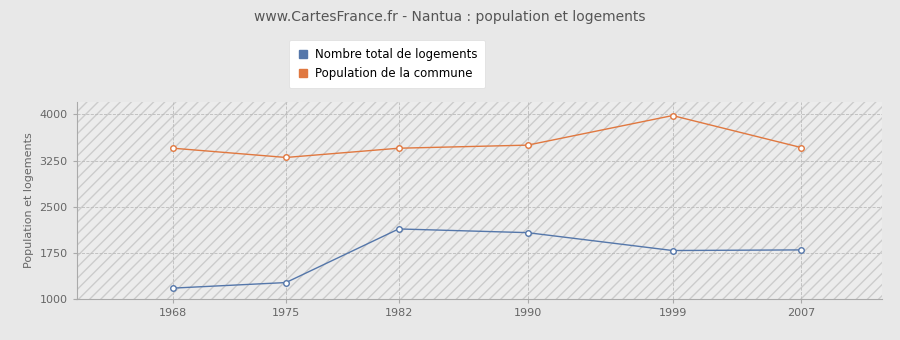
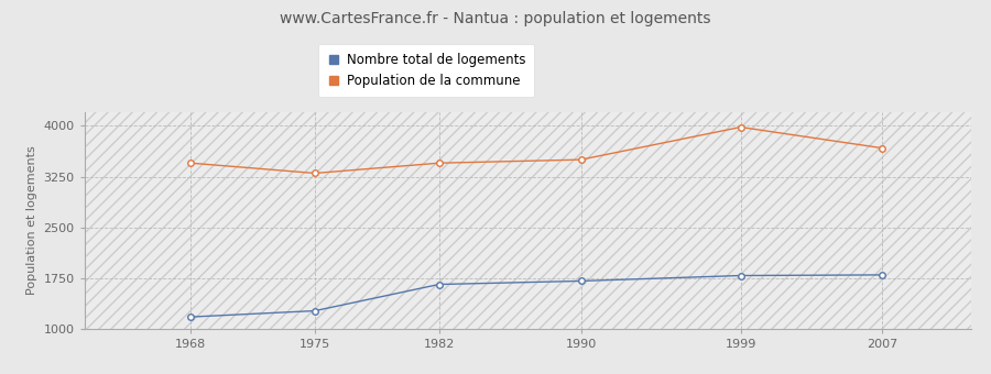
Nombre total de logements/1982: 2140 -> 1660
Nombre total de logements/1990: 2080 -> 1710
Population de la commune/2007: 3460 -> 3670
